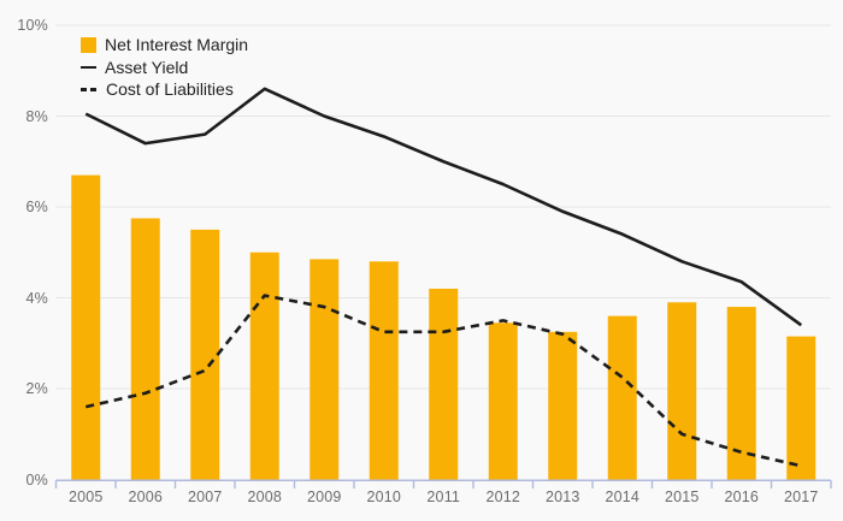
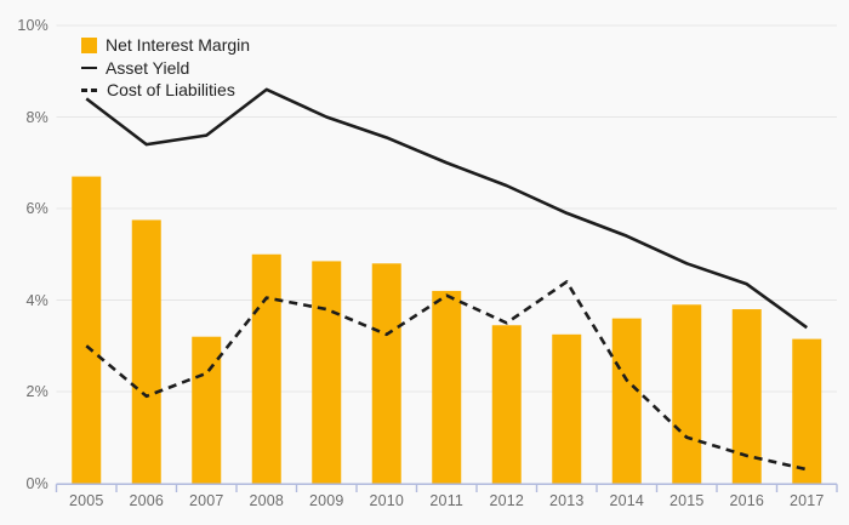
Asset Yield/2005: 8.1% -> 8.4%
Cost of Liabilities/2005: 1.6% -> 3.0%
Net Interest Margin/2007: 5.5% -> 3.2%
Cost of Liabilities/2011: 3.2% -> 4.1%
Cost of Liabilities/2013: 3.2% -> 4.4%
